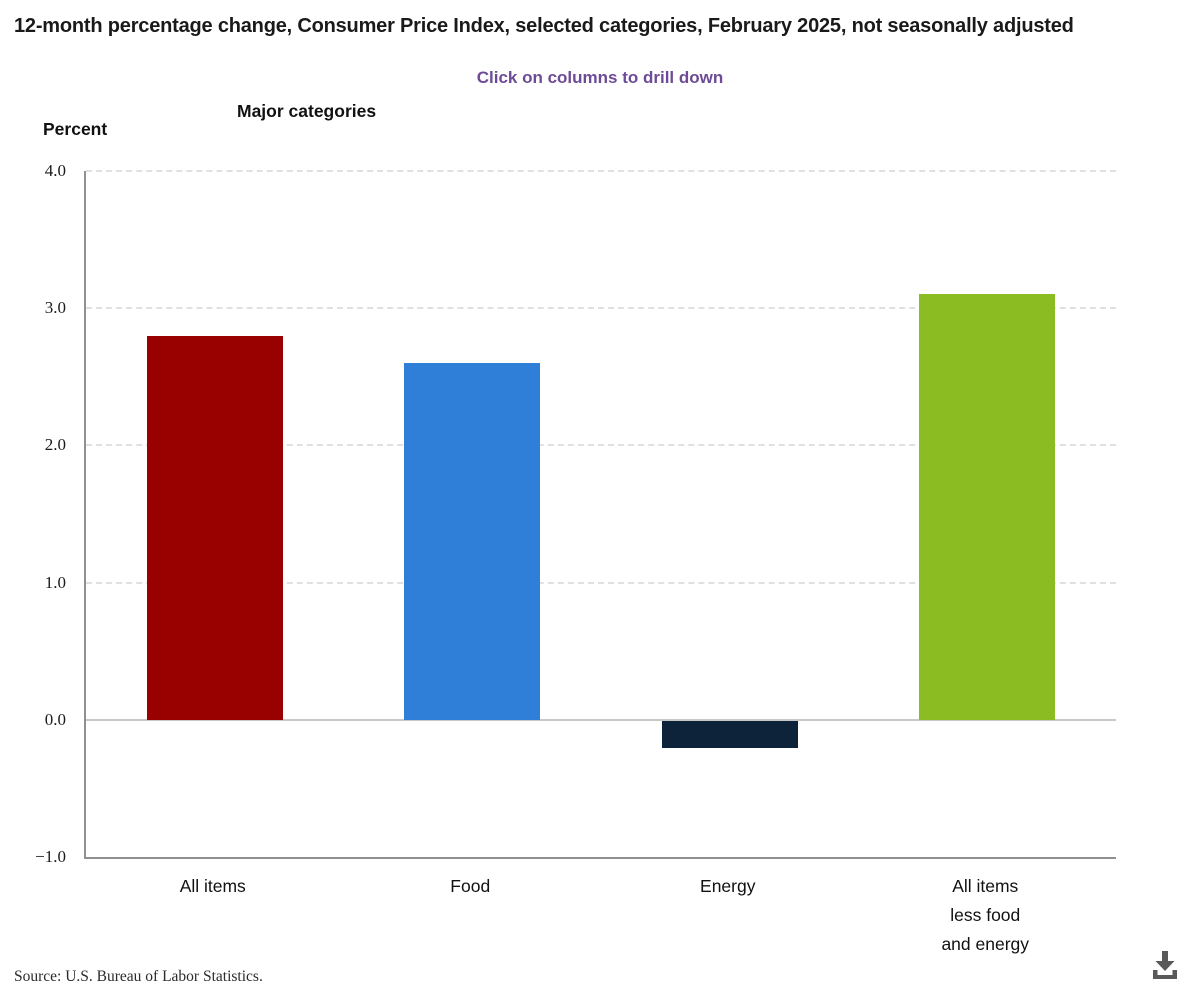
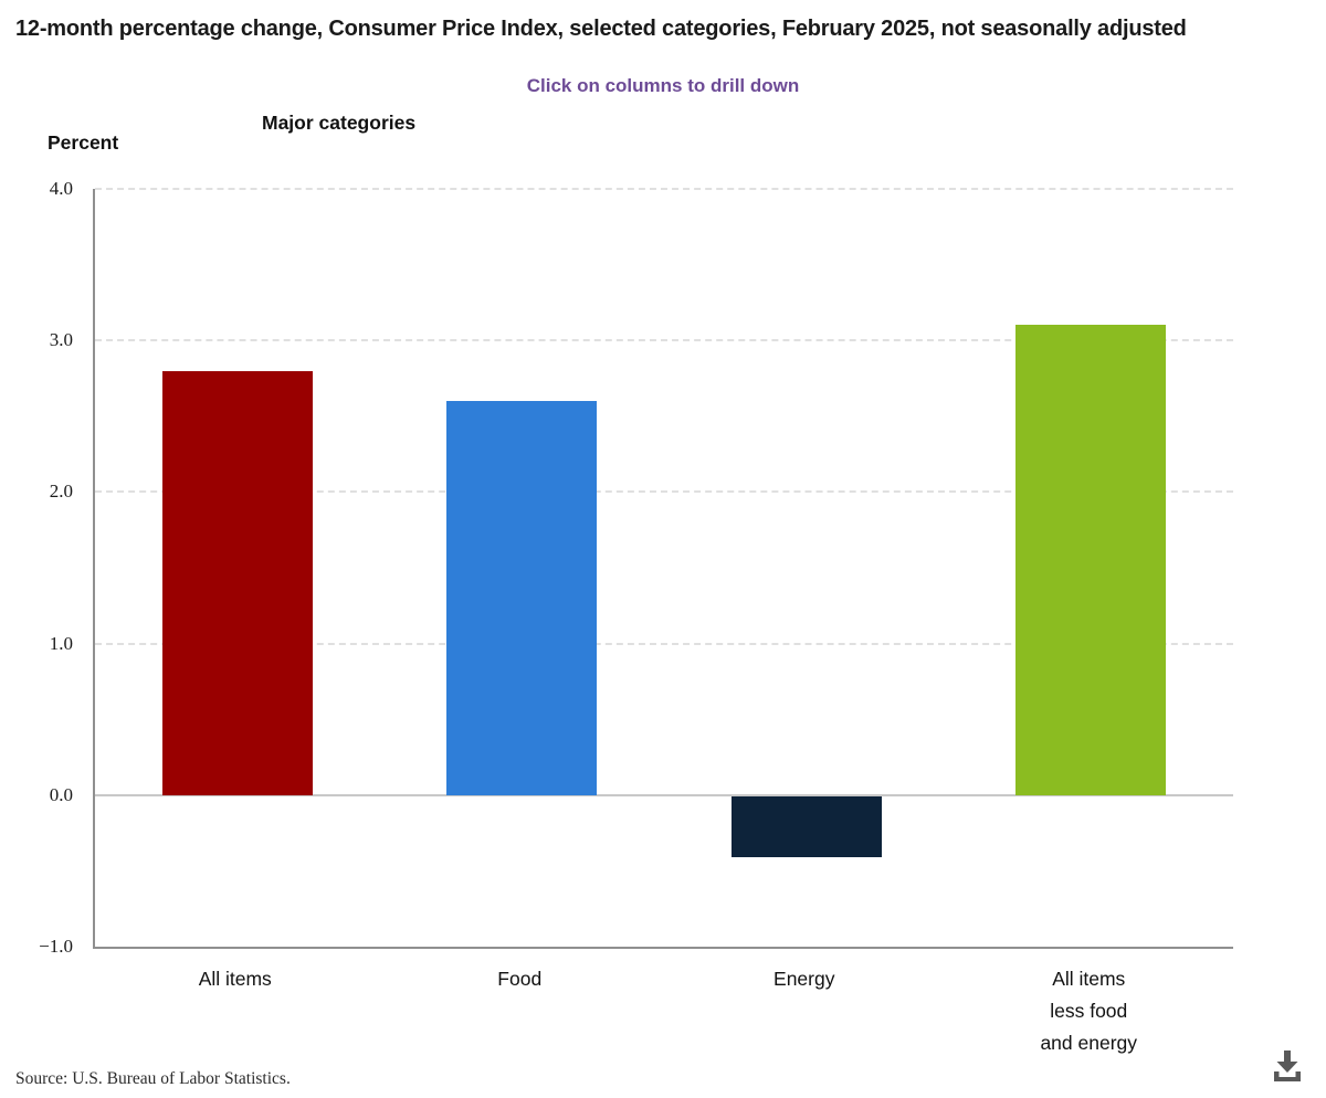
Energy: -0.2 -> -0.4
